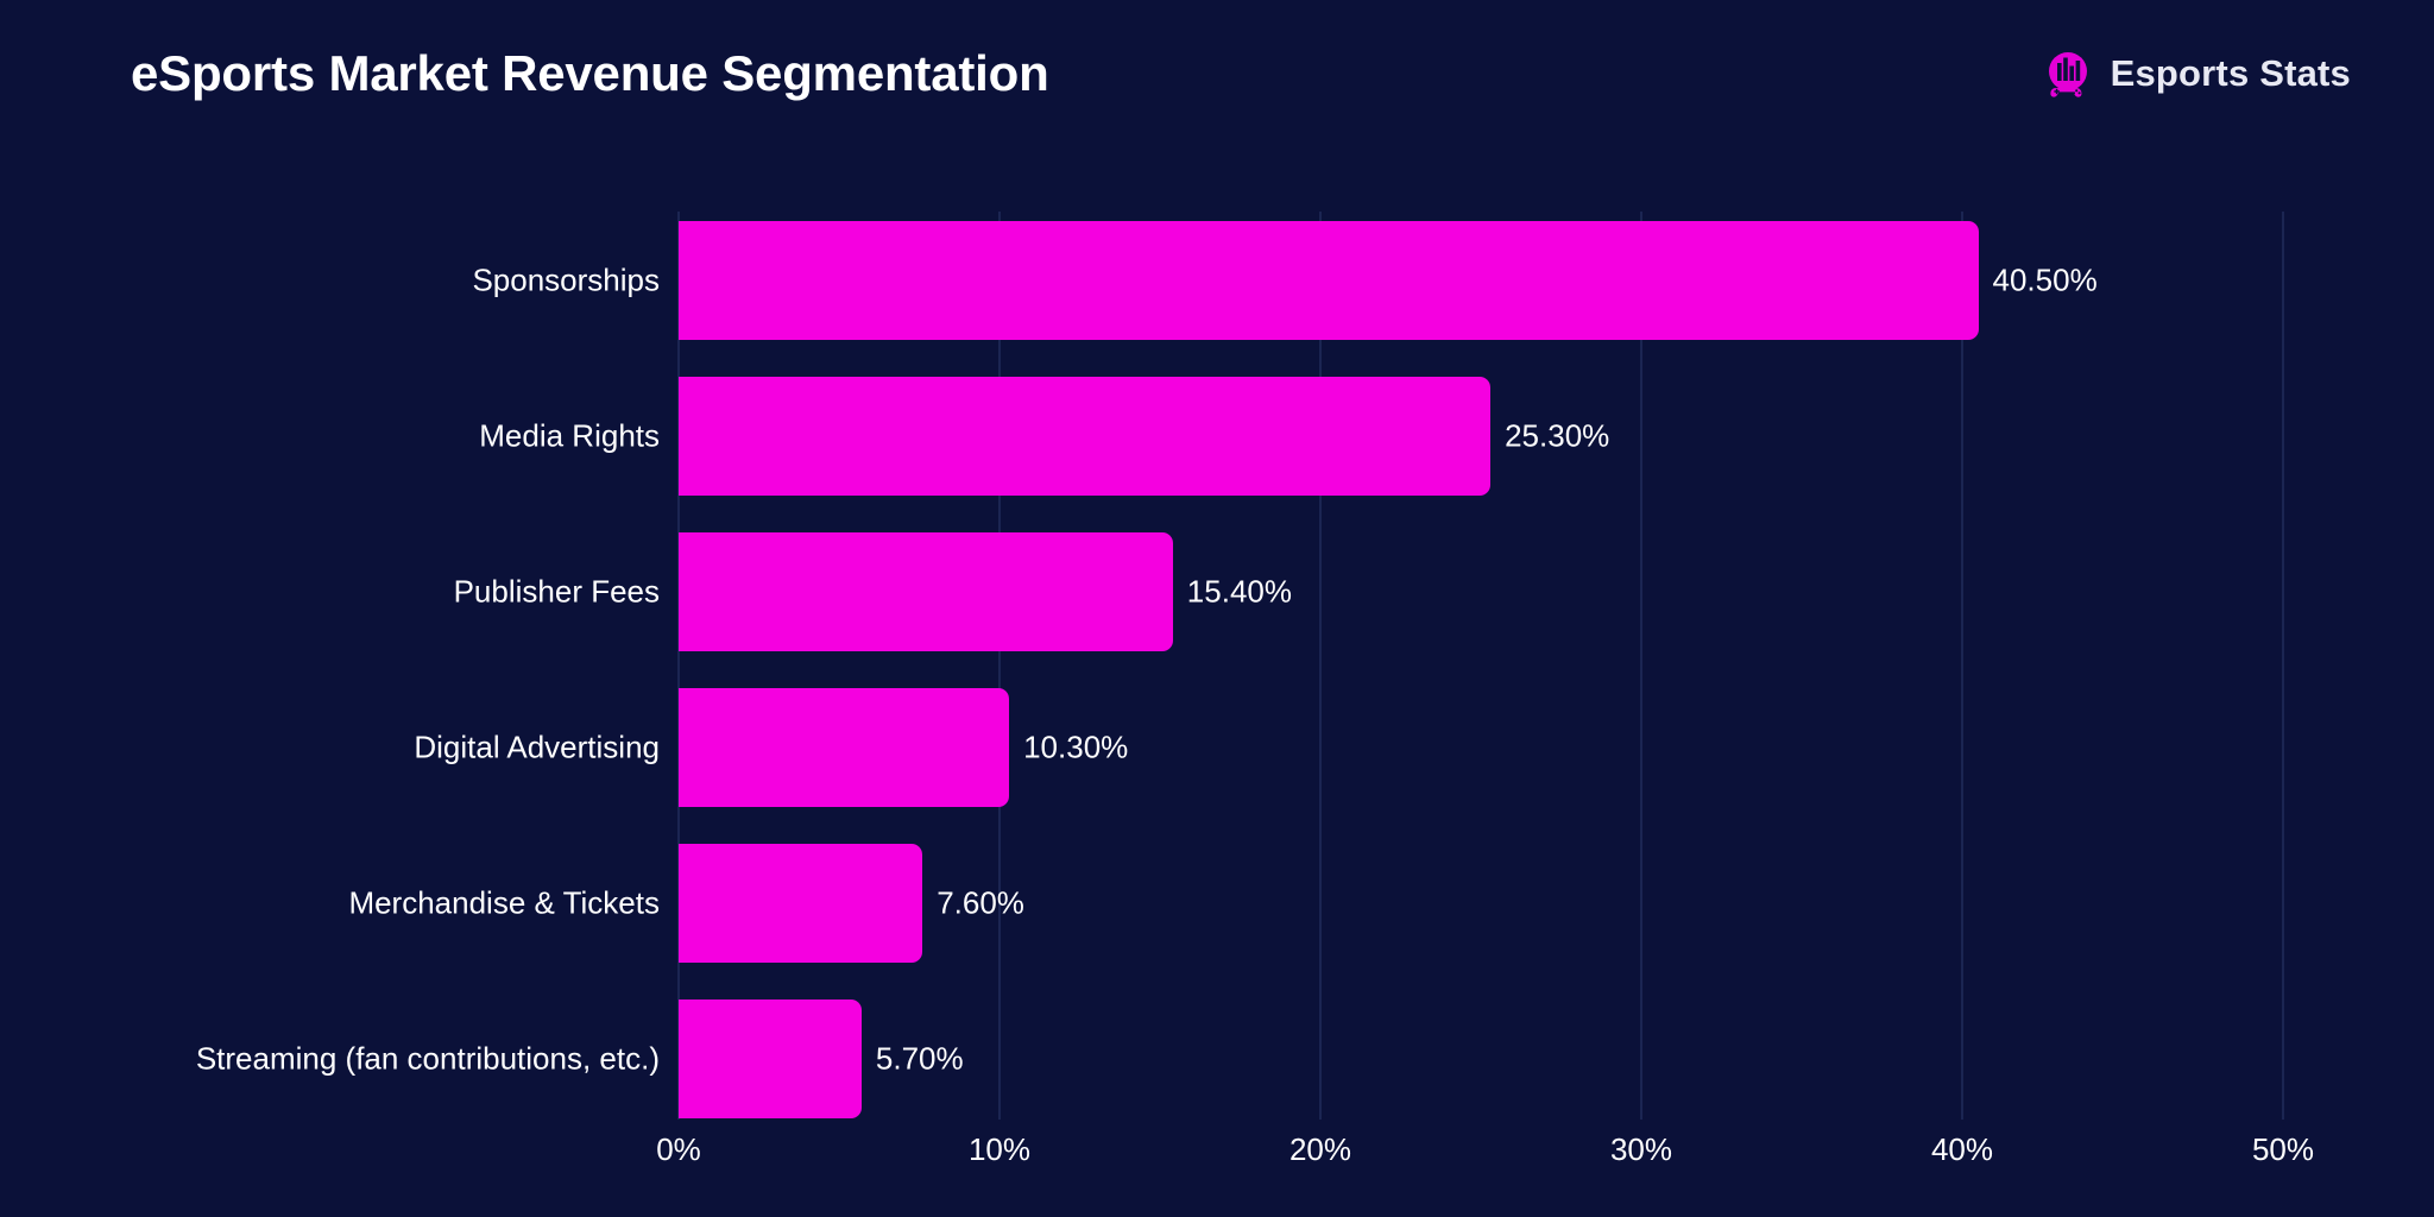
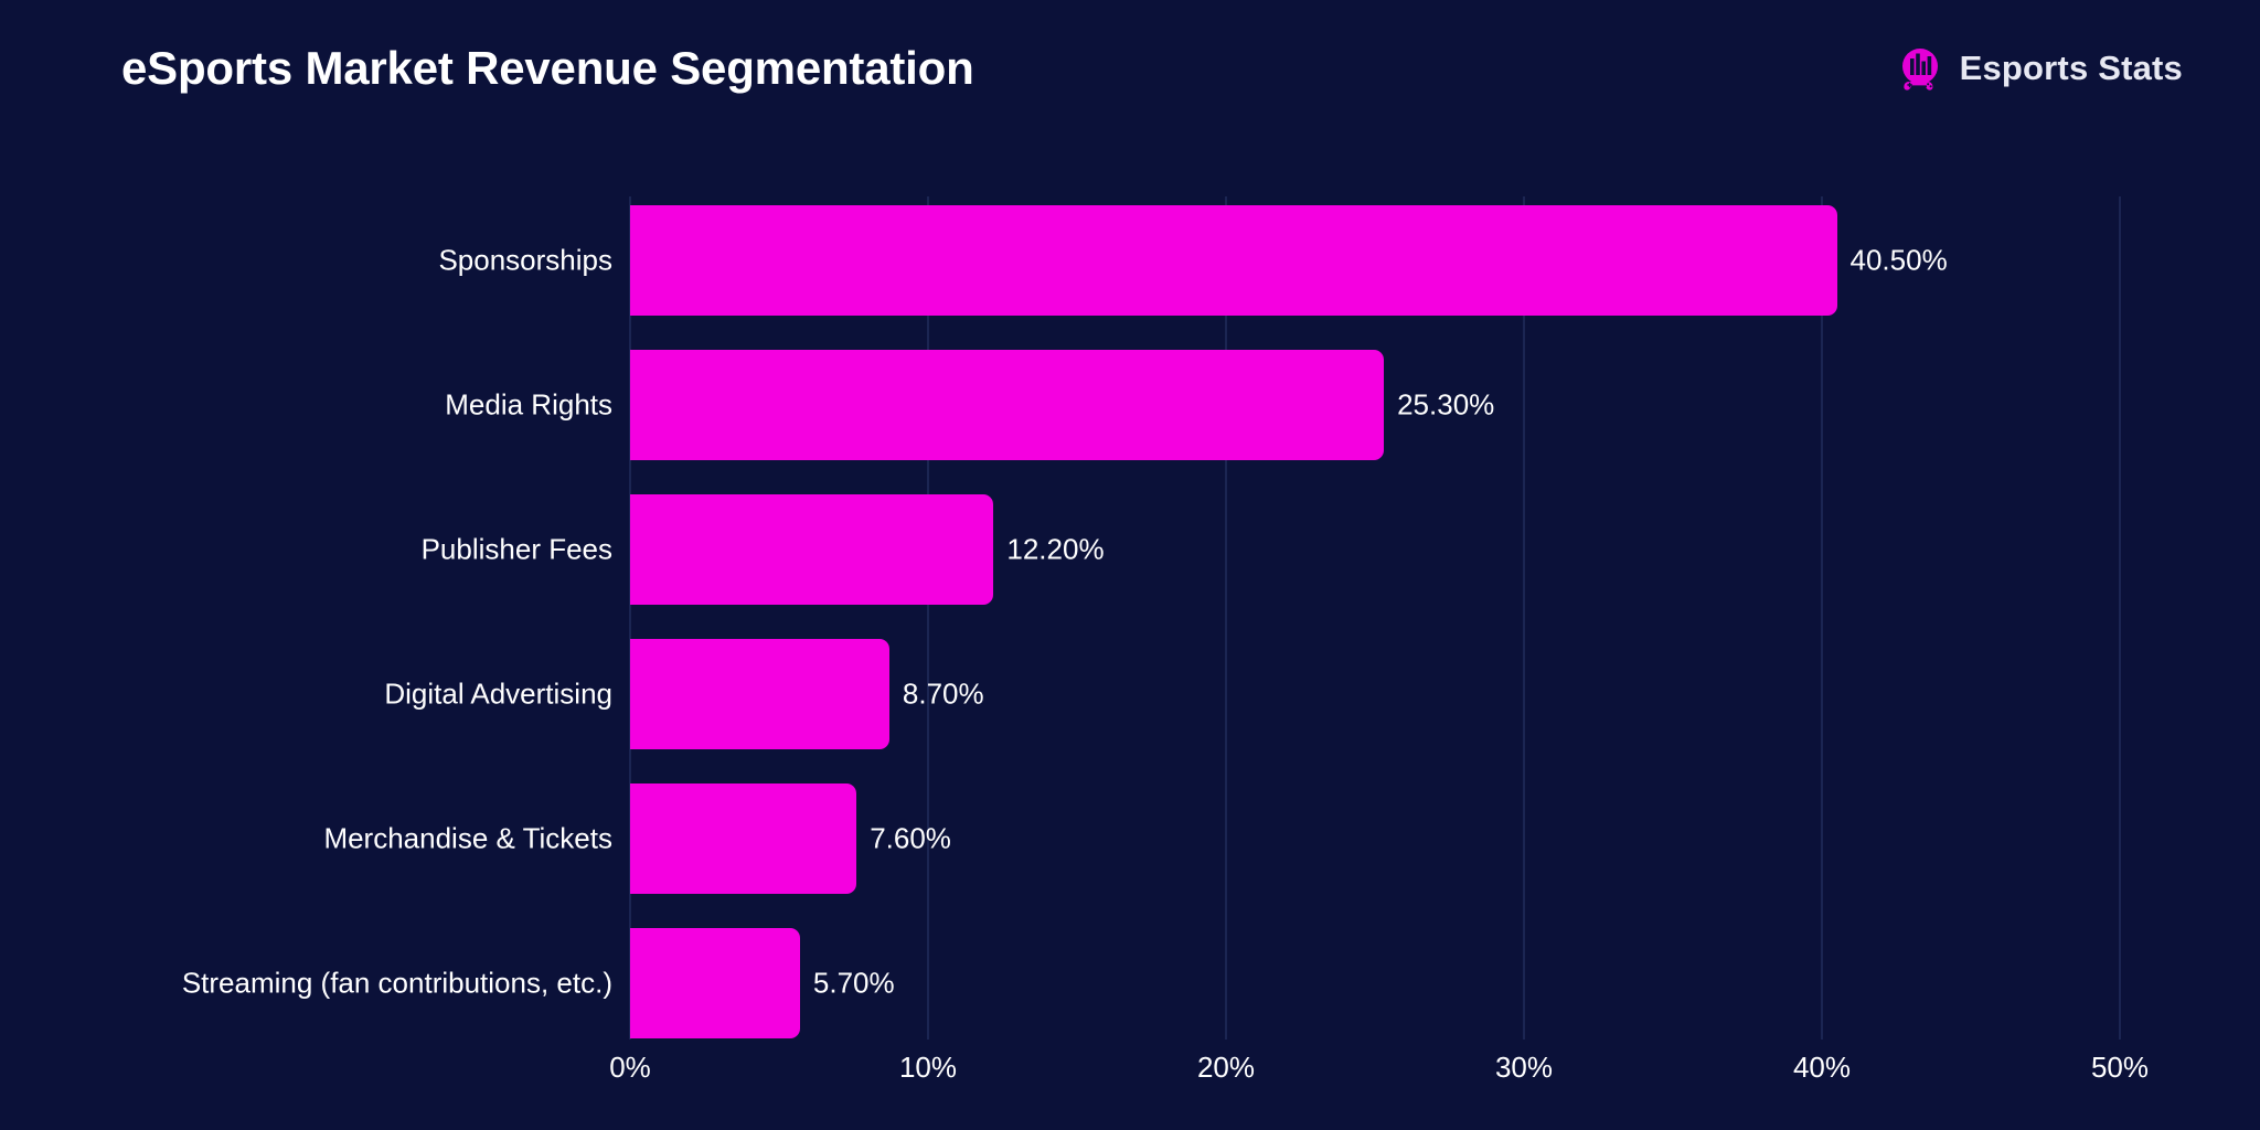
Publisher Fees: 15.40% -> 12.20%
Digital Advertising: 10.30% -> 8.70%
